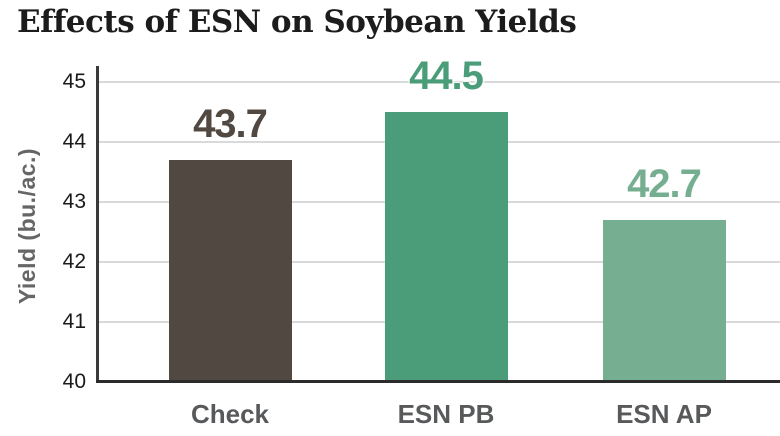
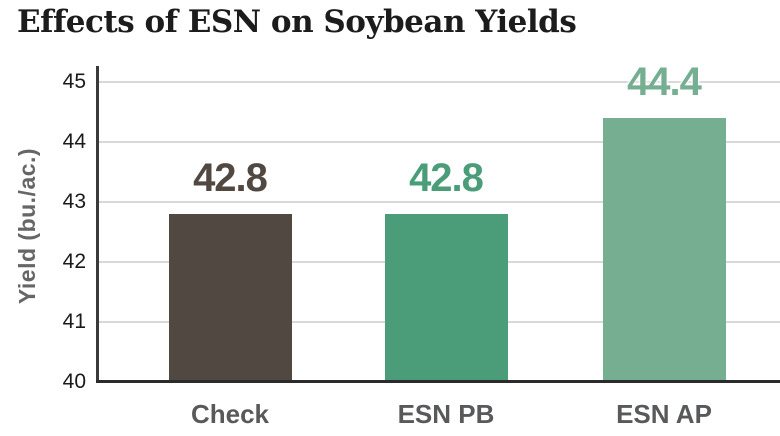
Check: 43.7 -> 42.8
ESN PB: 44.5 -> 42.8
ESN AP: 42.7 -> 44.4
